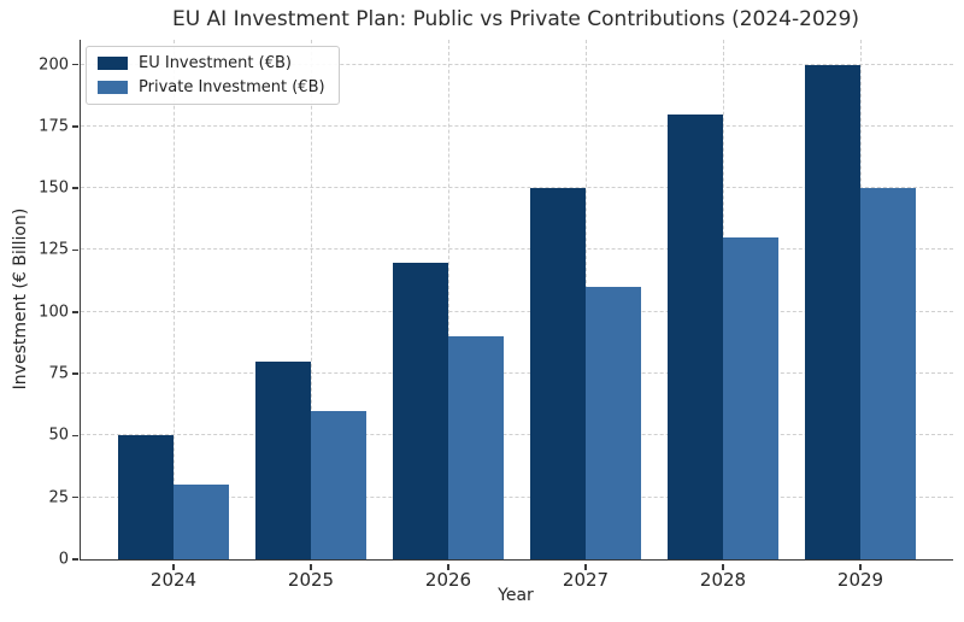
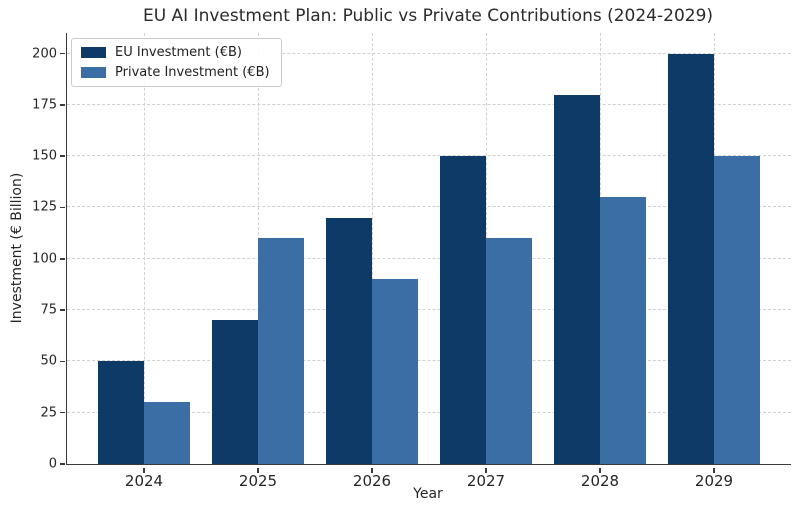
EU Investment (€B)/2025: 80 -> 70
Private Investment (€B)/2025: 60 -> 110
